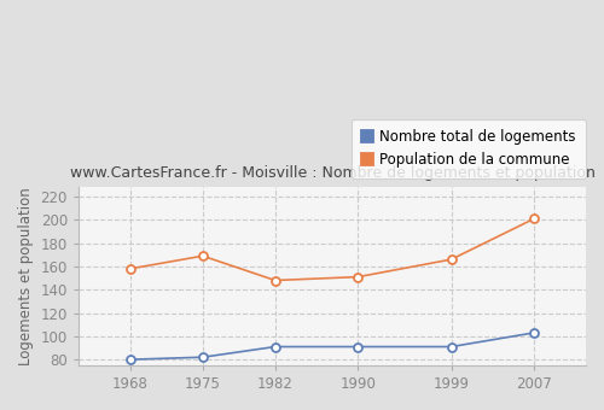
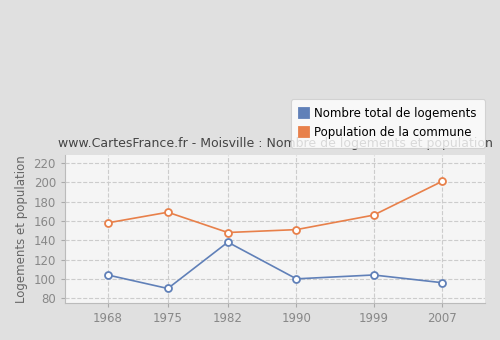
Nombre total de logements/1968: 80 -> 104
Nombre total de logements/1975: 82 -> 90
Nombre total de logements/1982: 91 -> 138
Nombre total de logements/1990: 91 -> 100
Nombre total de logements/1999: 91 -> 104
Nombre total de logements/2007: 103 -> 96
